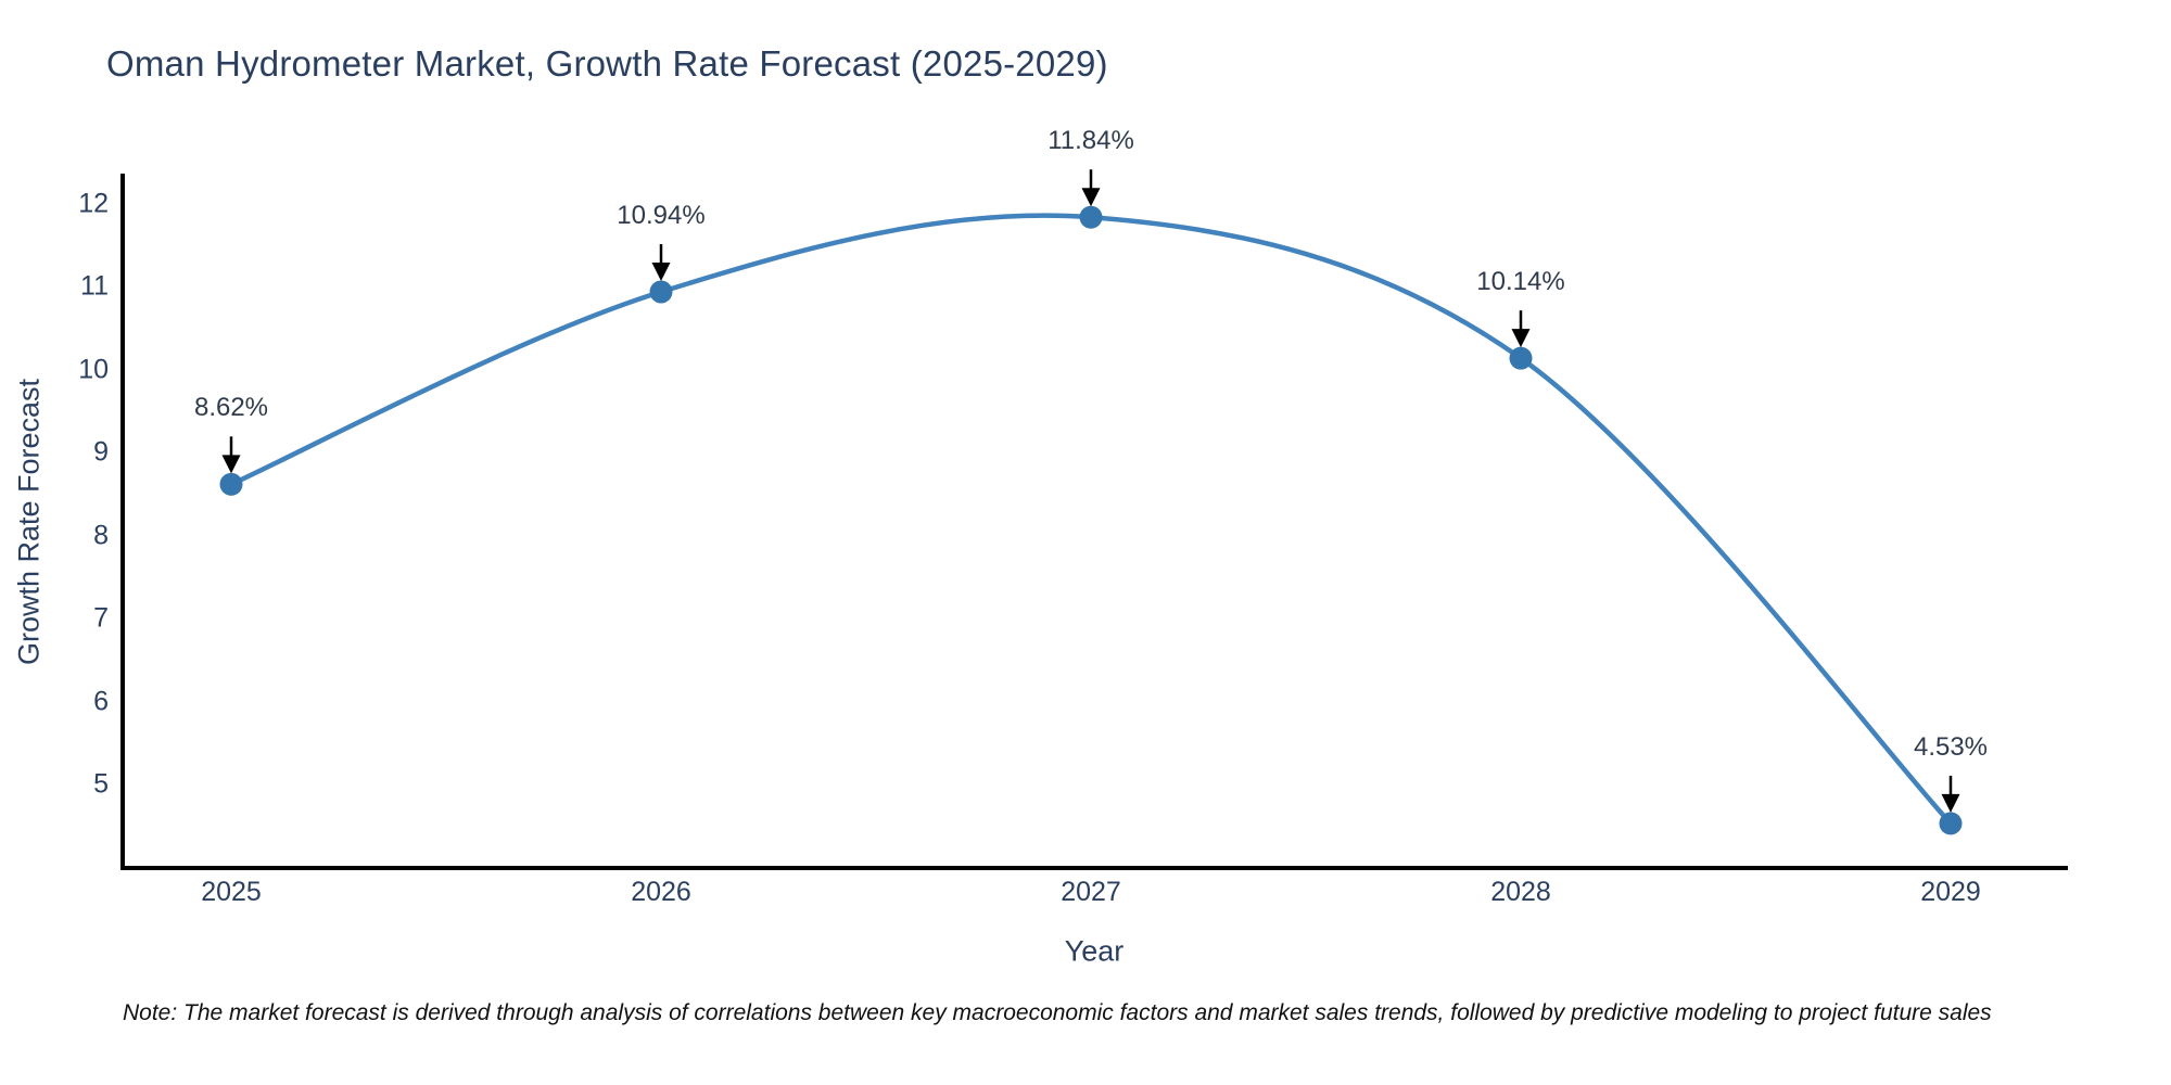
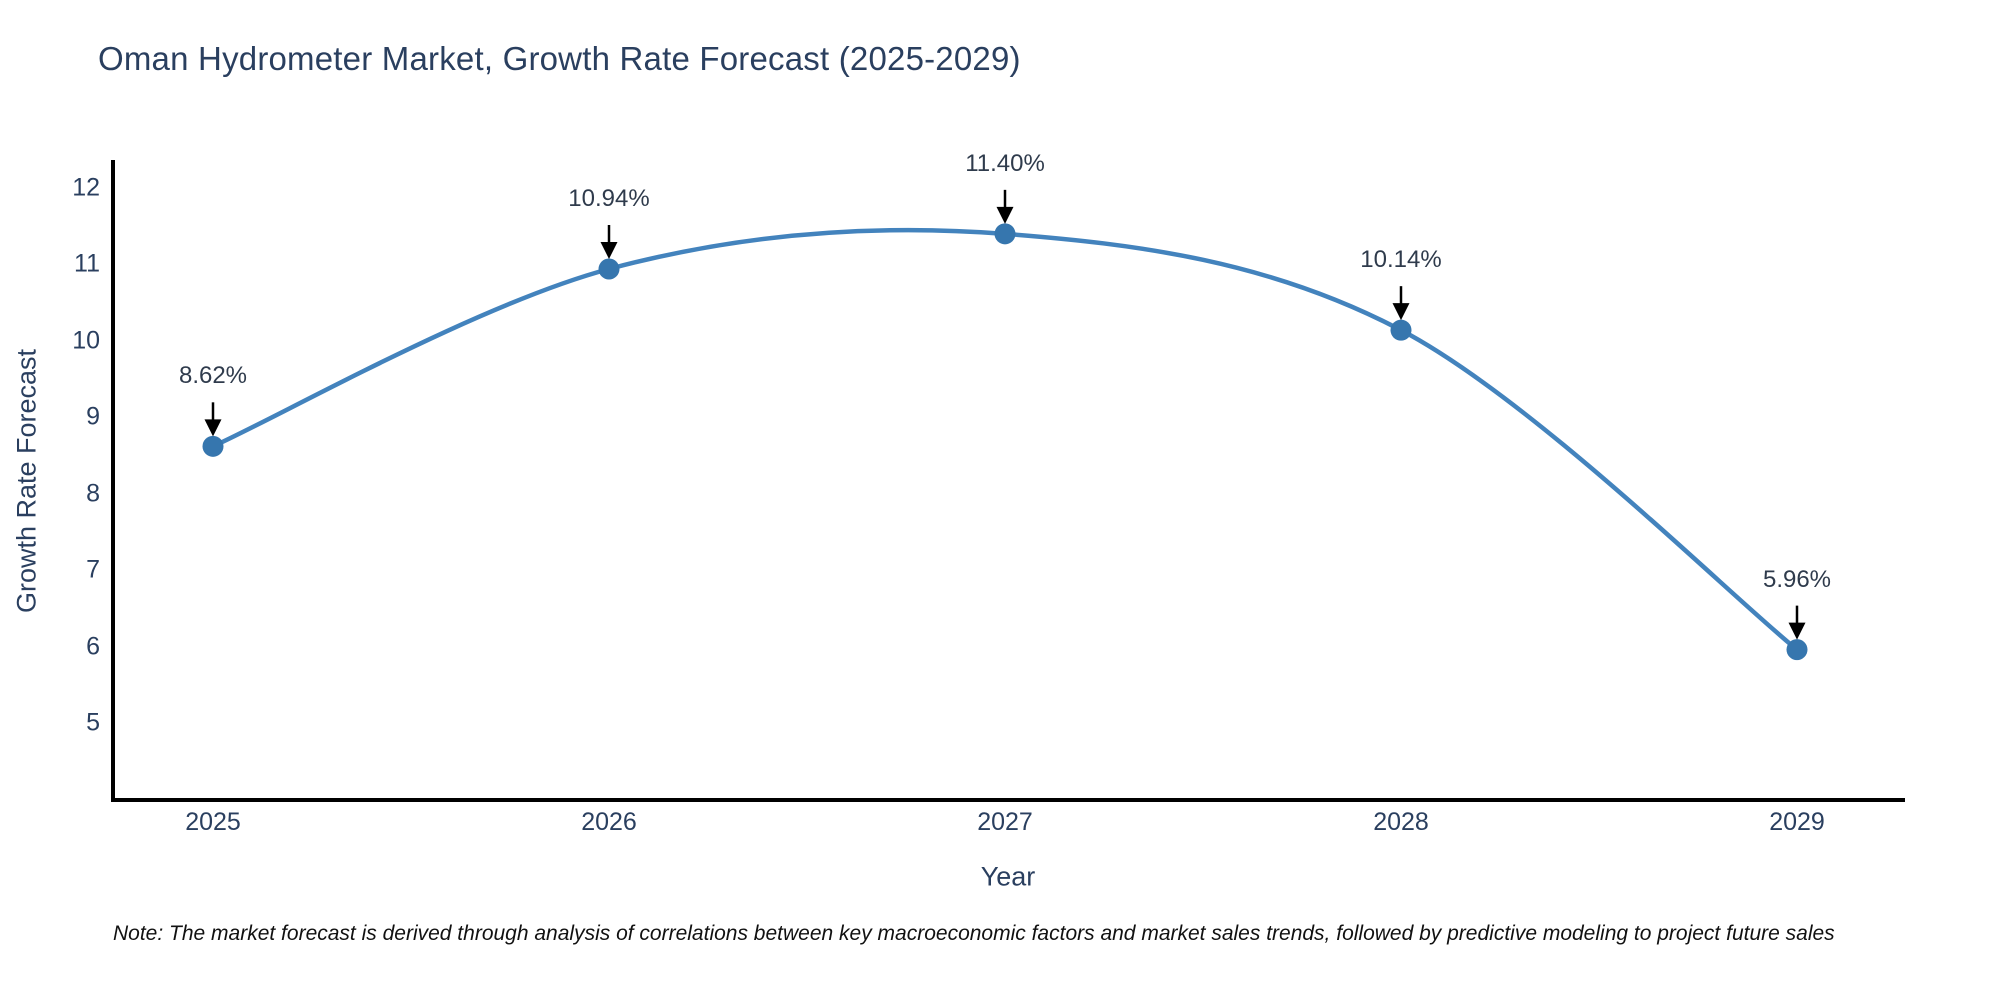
2027: 11.84% -> 11.40%
2029: 4.53% -> 5.96%
